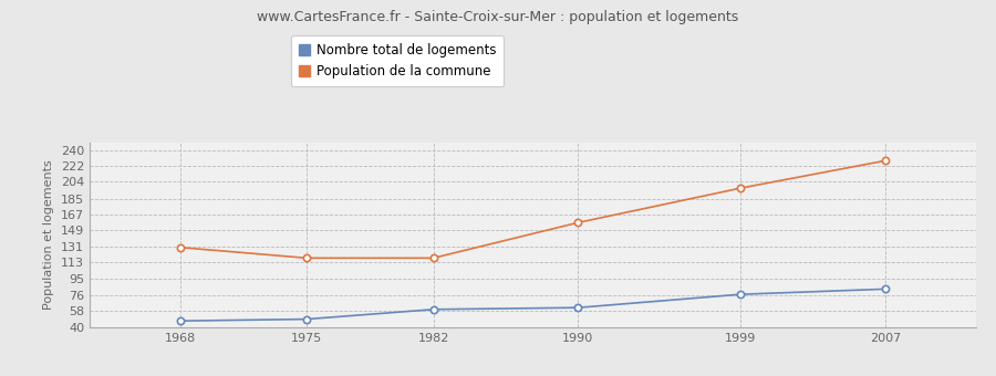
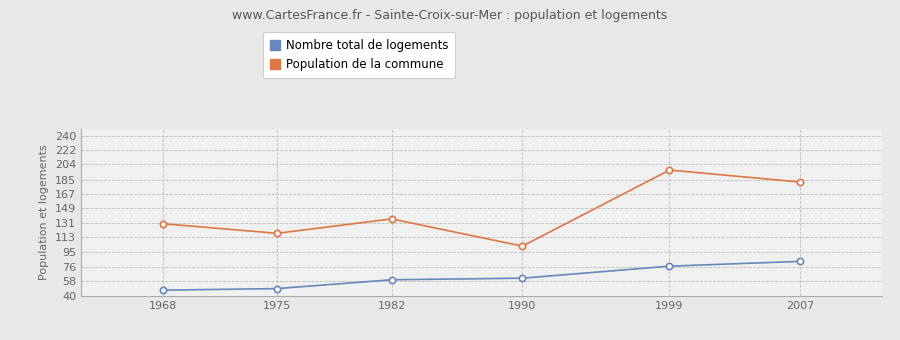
Population de la commune/1982: 118 -> 136
Population de la commune/1990: 158 -> 102
Population de la commune/2007: 228 -> 182
